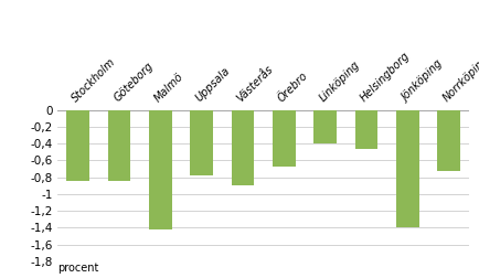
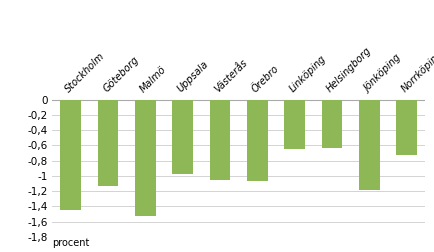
Stockholm: -0,84 -> -1,45
Göteborg: -0,84 -> -1,13
Malmö: -1,42 -> -1,52
Uppsala: -0,78 -> -0,97
Västerås: -0,90 -> -1,05
Örebro: -0,68 -> -1,07
Linköping: -0,40 -> -0,65
Helsingborg: -0,46 -> -0,63
Jönköping: -1,40 -> -1,18
